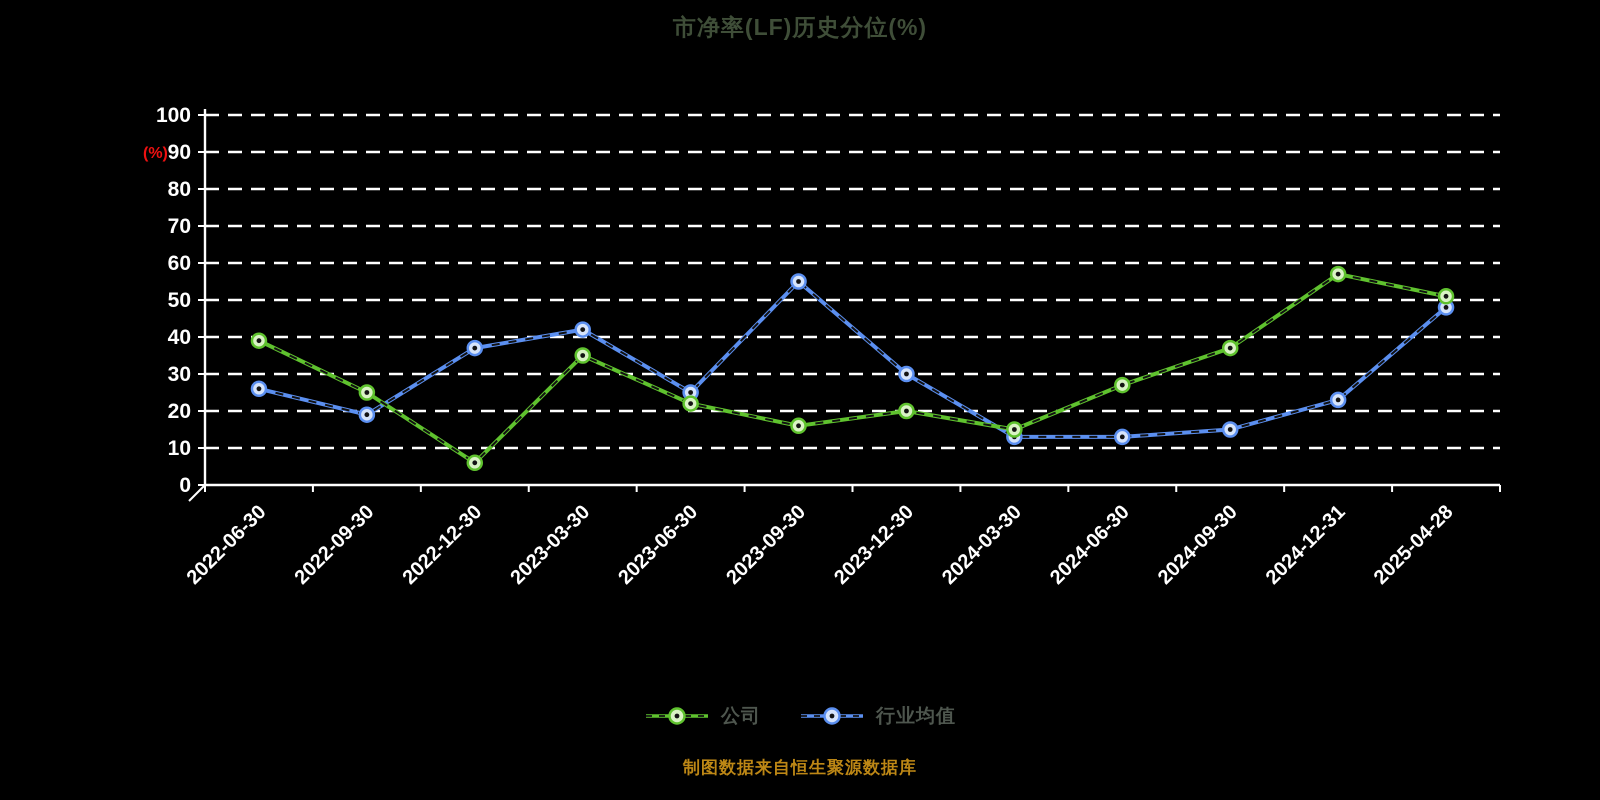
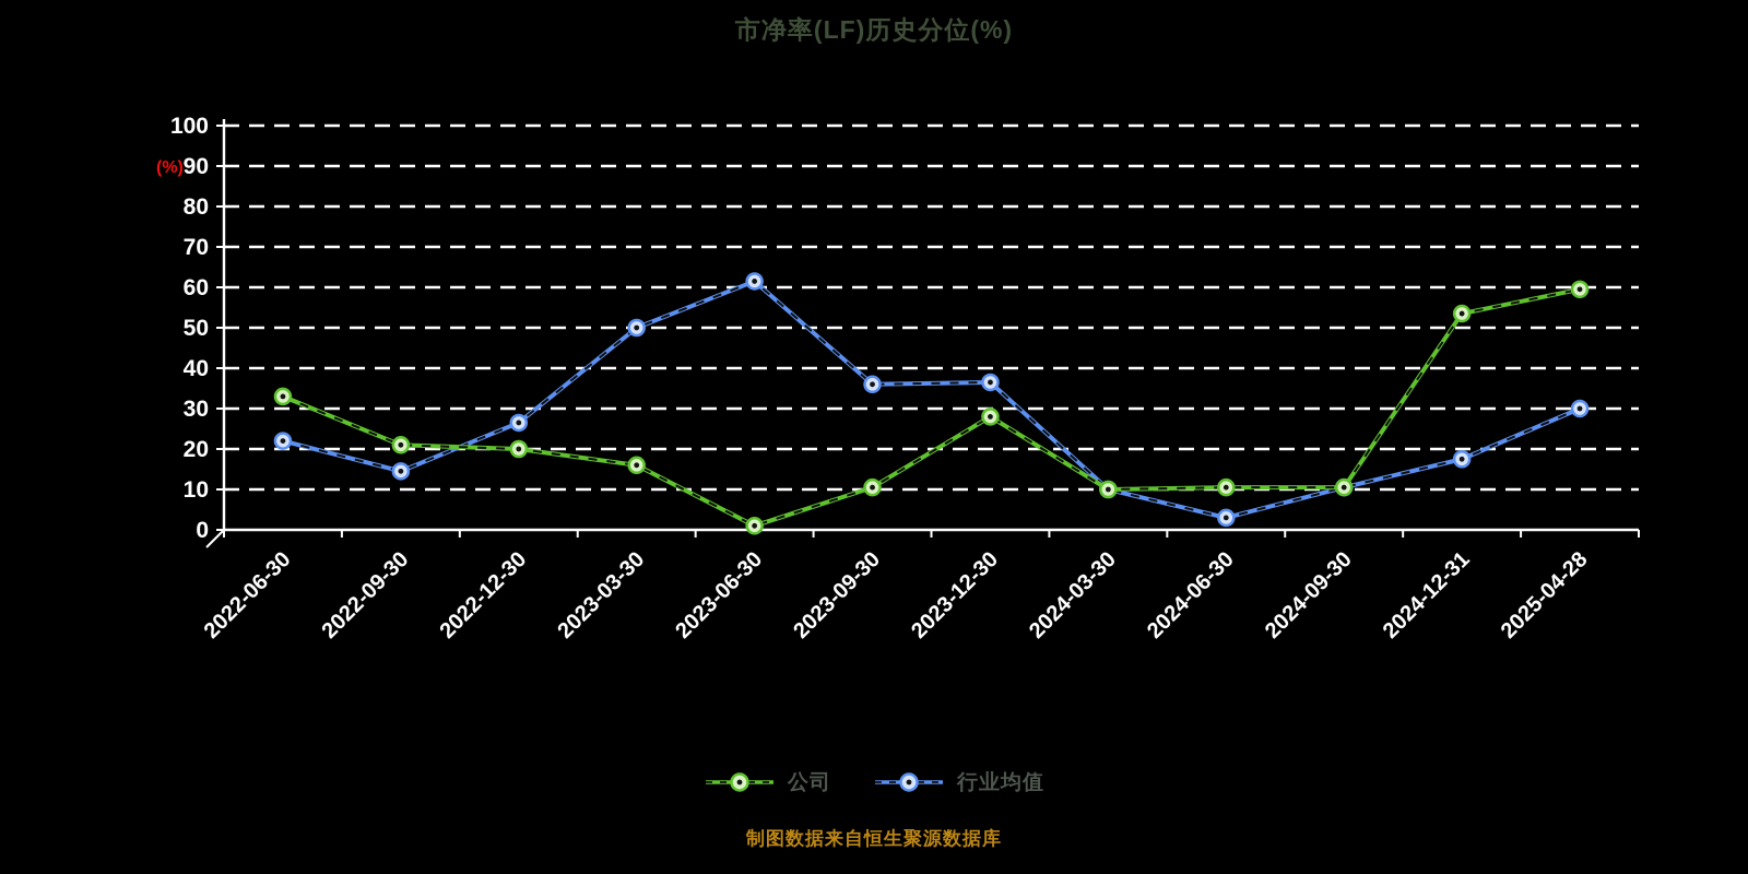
公司/2022-06-30: 39 -> 33
行业均值/2022-06-30: 26 -> 22
公司/2022-09-30: 25 -> 21
行业均值/2022-09-30: 19 -> 14
公司/2022-12-30: 6 -> 20
行业均值/2022-12-30: 37 -> 26
公司/2023-03-30: 35 -> 16
行业均值/2023-03-30: 42 -> 50
公司/2023-06-30: 22 -> 1
行业均值/2023-06-30: 25 -> 62
公司/2023-09-30: 16 -> 10
行业均值/2023-09-30: 55 -> 36
公司/2023-12-30: 20 -> 28
行业均值/2023-12-30: 30 -> 36
公司/2024-03-30: 15 -> 10
行业均值/2024-03-30: 13 -> 10
公司/2024-06-30: 27 -> 10
行业均值/2024-06-30: 13 -> 3
公司/2024-09-30: 37 -> 10
行业均值/2024-09-30: 15 -> 10
公司/2024-12-31: 57 -> 54
行业均值/2024-12-31: 23 -> 18
公司/2025-04-28: 51 -> 60
行业均值/2025-04-28: 48 -> 30
